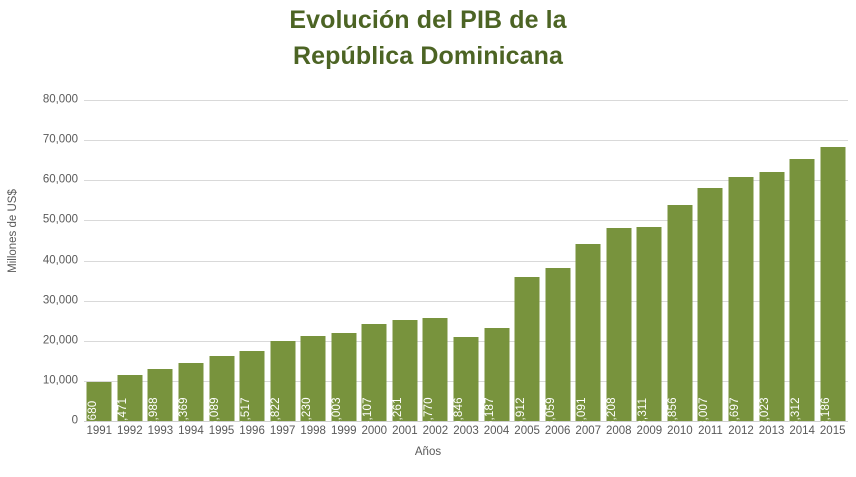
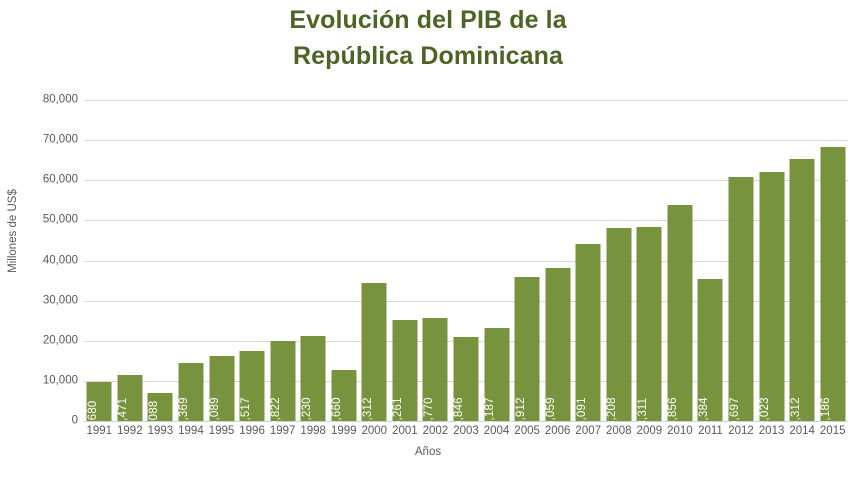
1993: 12,988 -> 7,088
1999: 22,003 -> 12,660
2000: 24,107 -> 34,312
2011: 58,007 -> 35,384
